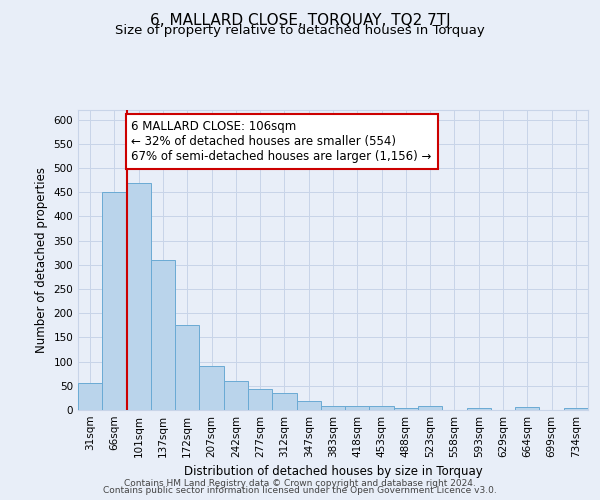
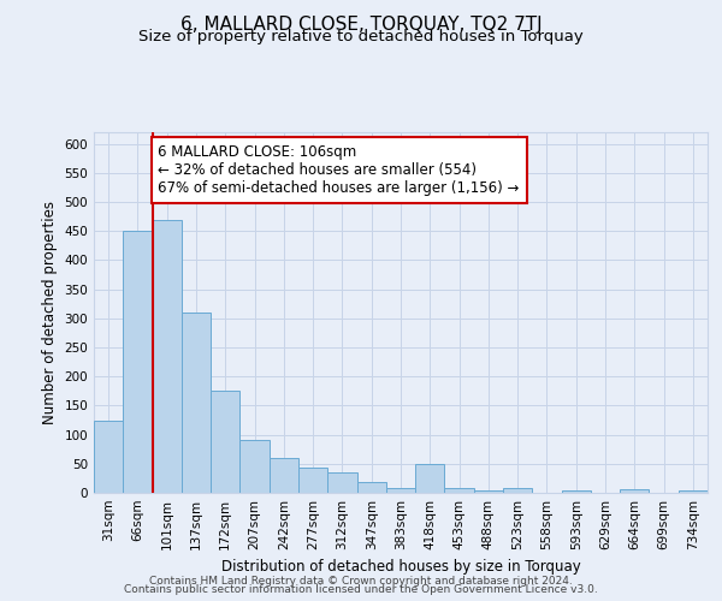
31sqm: 55 -> 125
418sqm: 8 -> 50
